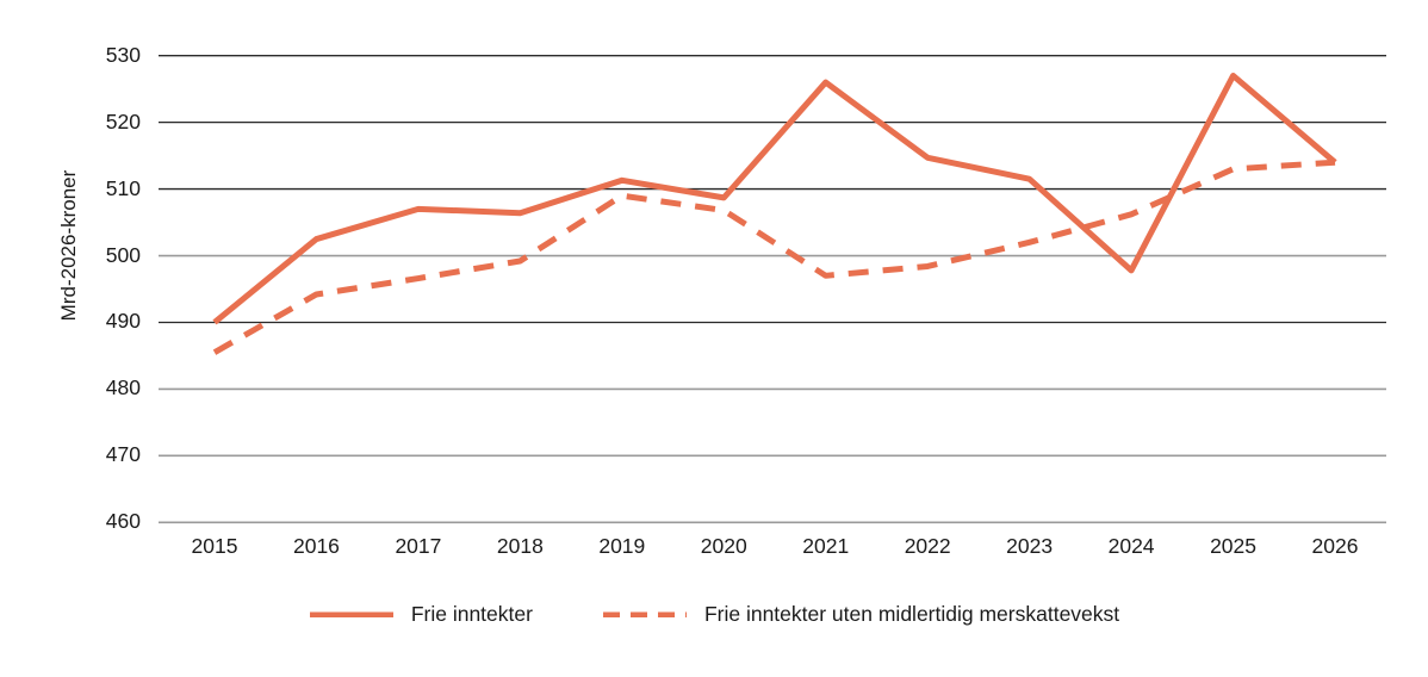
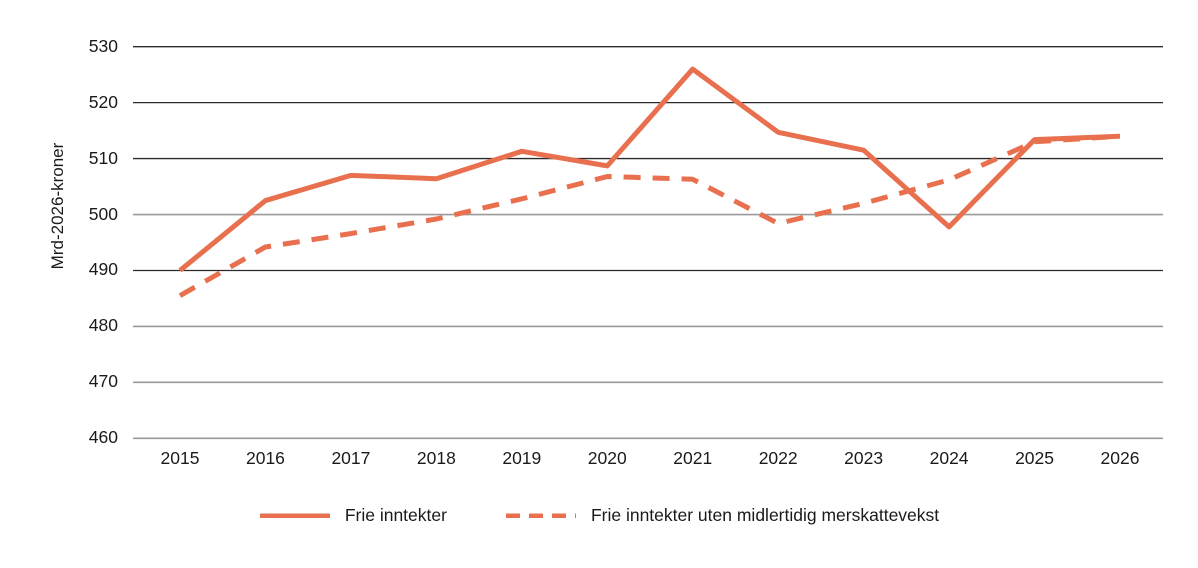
Frie inntekter uten midlertidig merskattevekst/2019: 509 -> 503
Frie inntekter uten midlertidig merskattevekst/2021: 497 -> 506
Frie inntekter/2025: 527 -> 513
